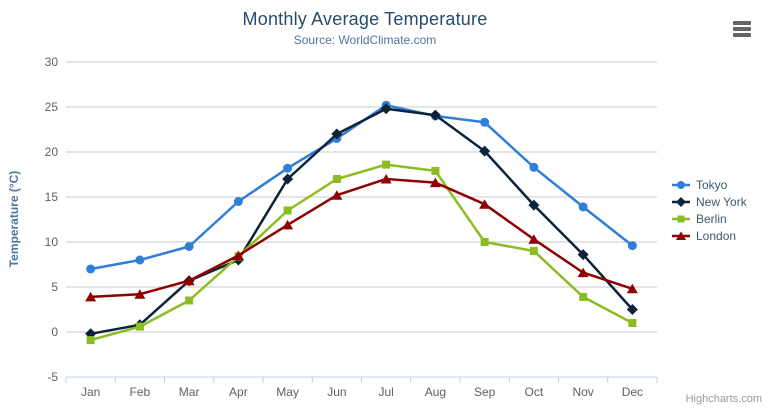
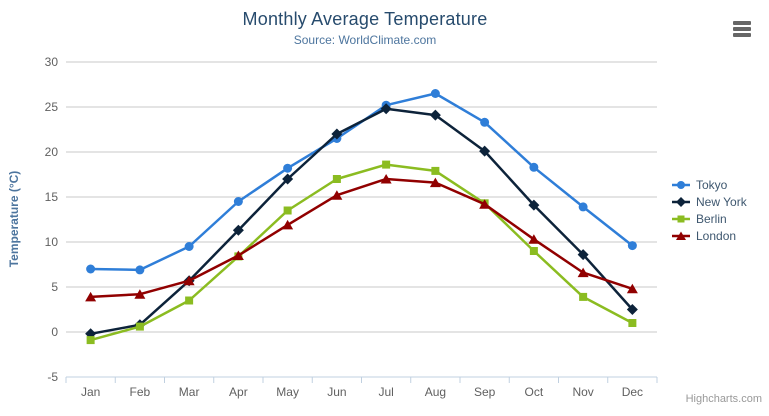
Tokyo/Feb: 8 -> 7
New York/Apr: 8 -> 11
Tokyo/Aug: 24 -> 26
Berlin/Sep: 10 -> 14
